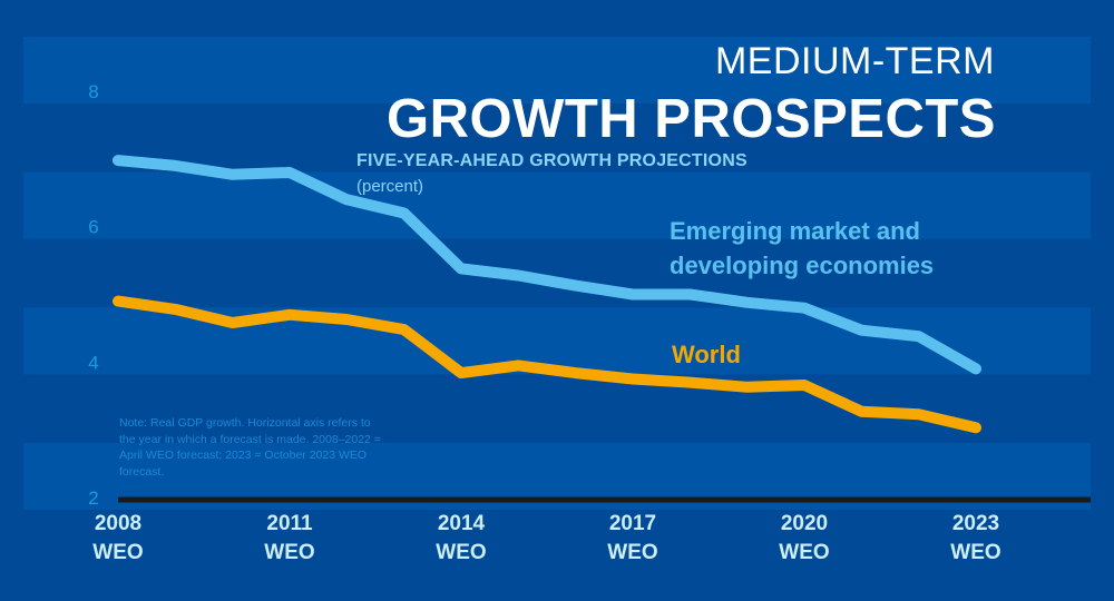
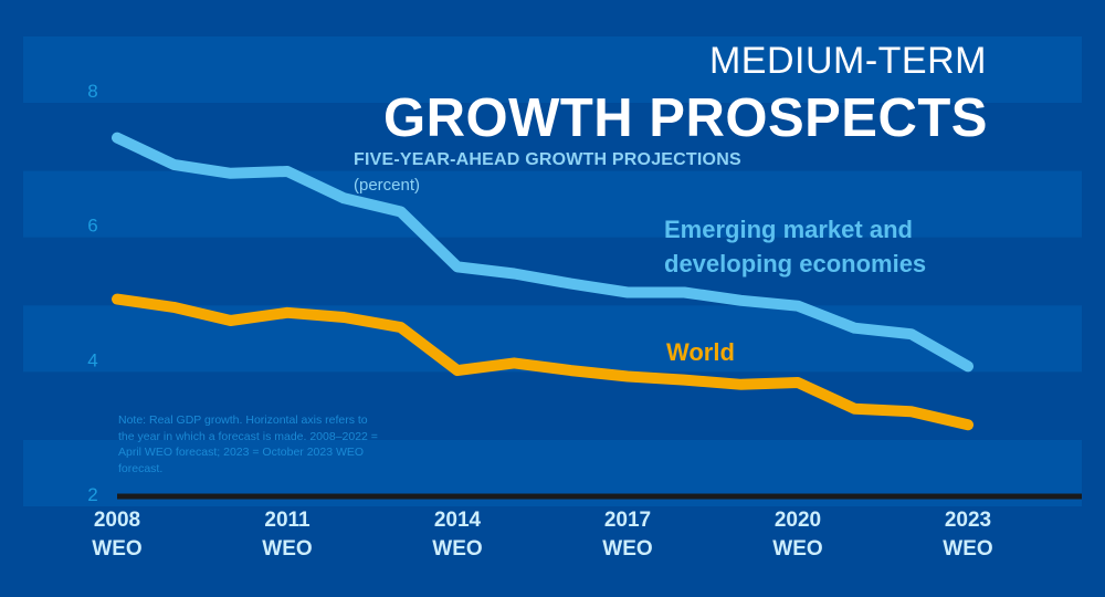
Emerging market and developing economies/2008: 7.0 -> 7.3
